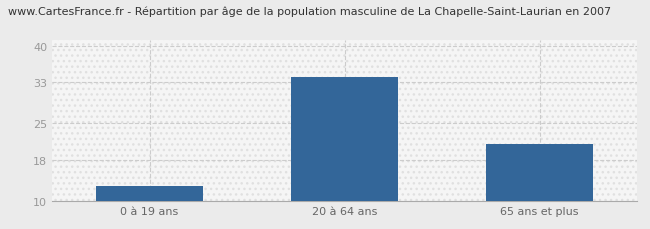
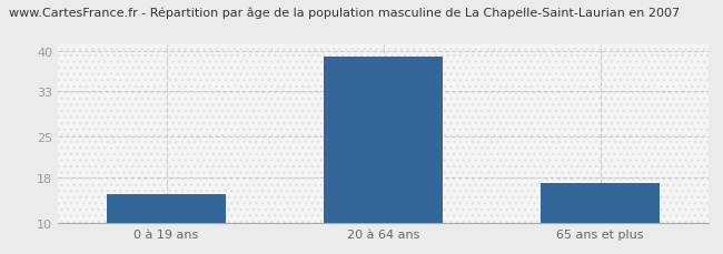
0 à 19 ans: 13 -> 15
20 à 64 ans: 34 -> 39
65 ans et plus: 21 -> 17
